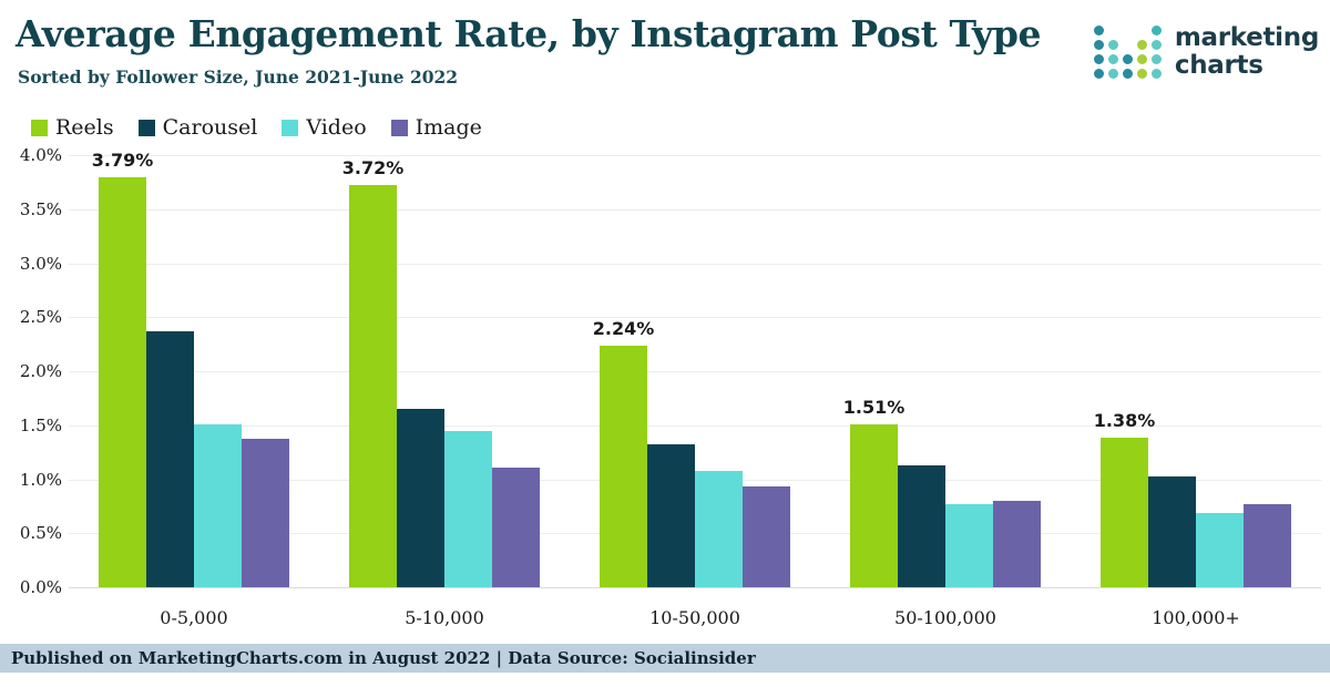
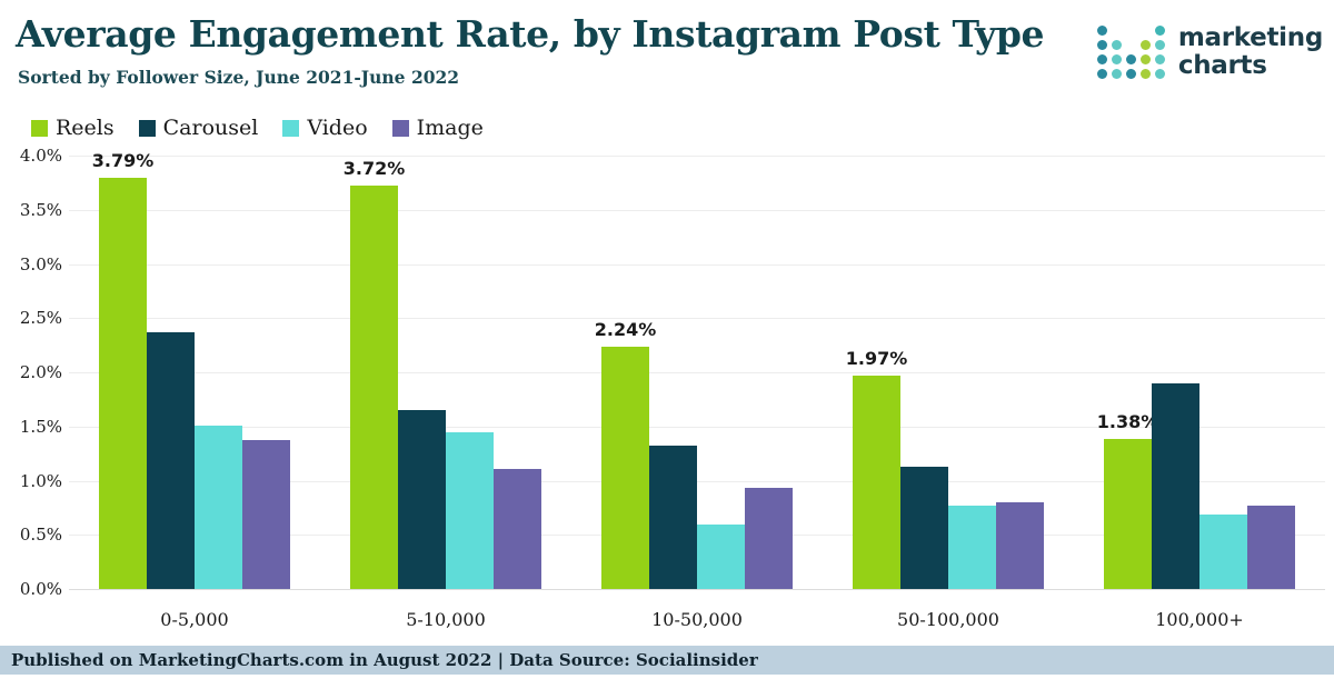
Video/10-50,000: 1.1% -> 0.6%
Reels/50-100,000: 1.51% -> 1.97%
Carousel/100,000+: 1.0% -> 1.9%
